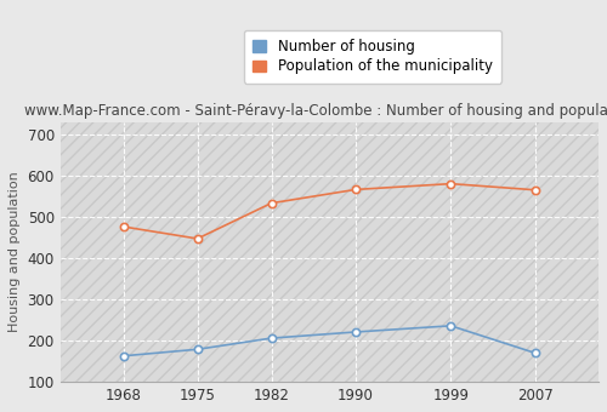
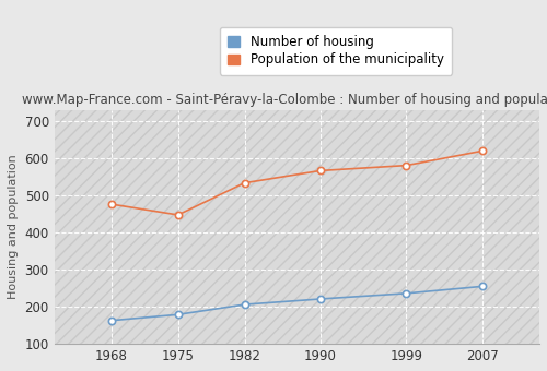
Number of housing/2007: 170 -> 255
Population of the municipality/2007: 565 -> 619
